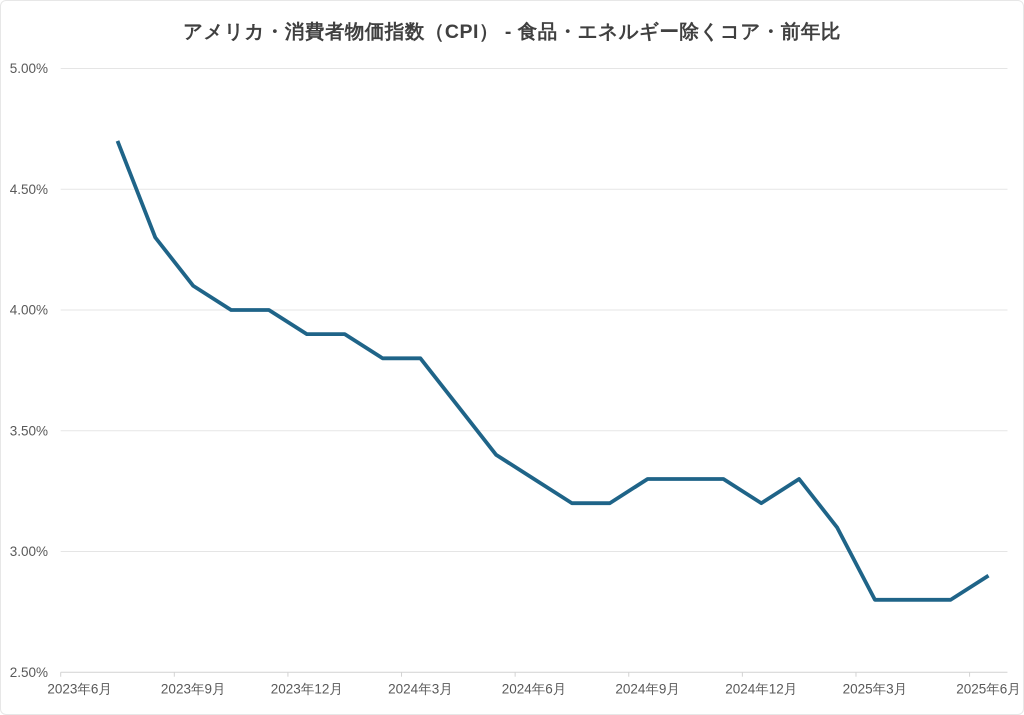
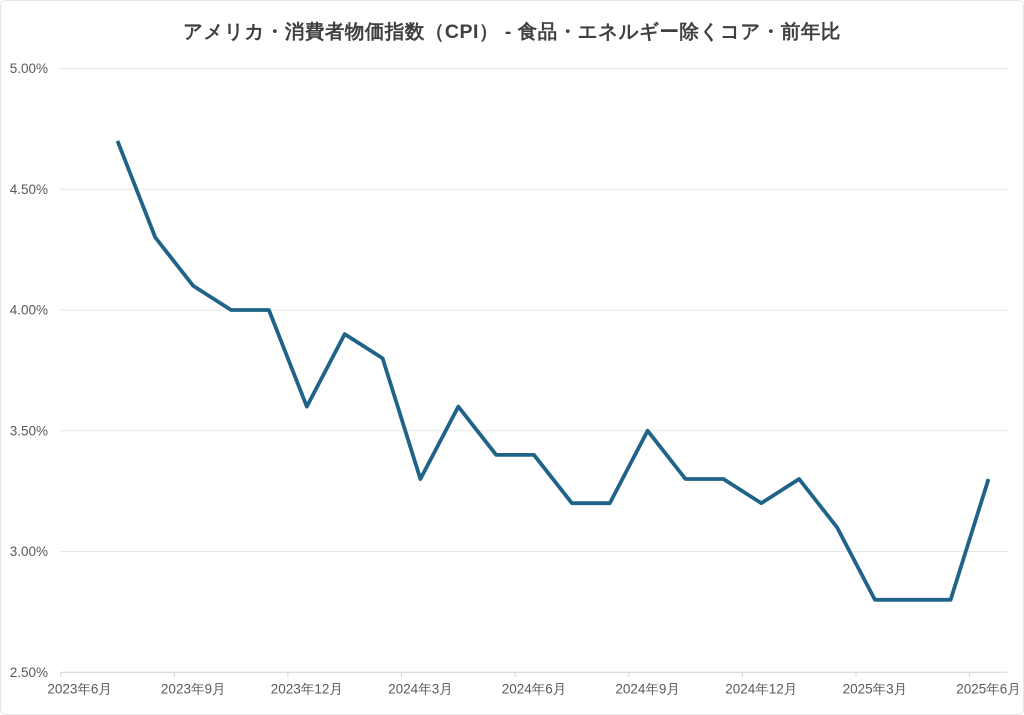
2023年12月: 3.9% -> 3.6%
2024年3月: 3.8% -> 3.3%
2024年6月: 3.3% -> 3.4%
2024年9月: 3.3% -> 3.5%
2025年6月: 2.9% -> 3.3%
